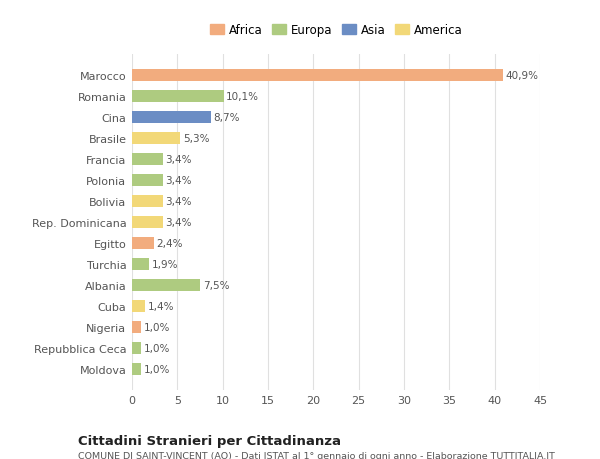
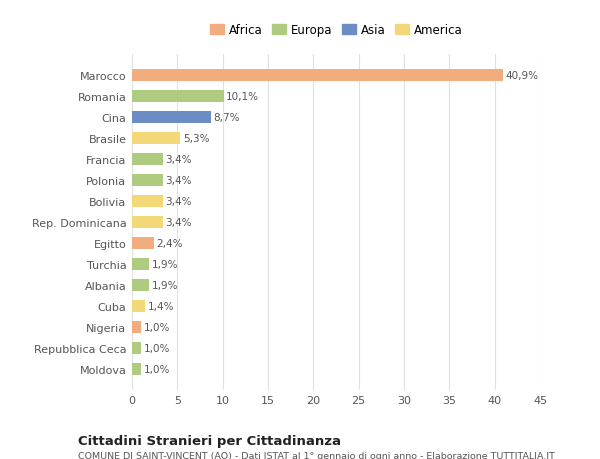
Albania: 7,5% -> 1,9%
